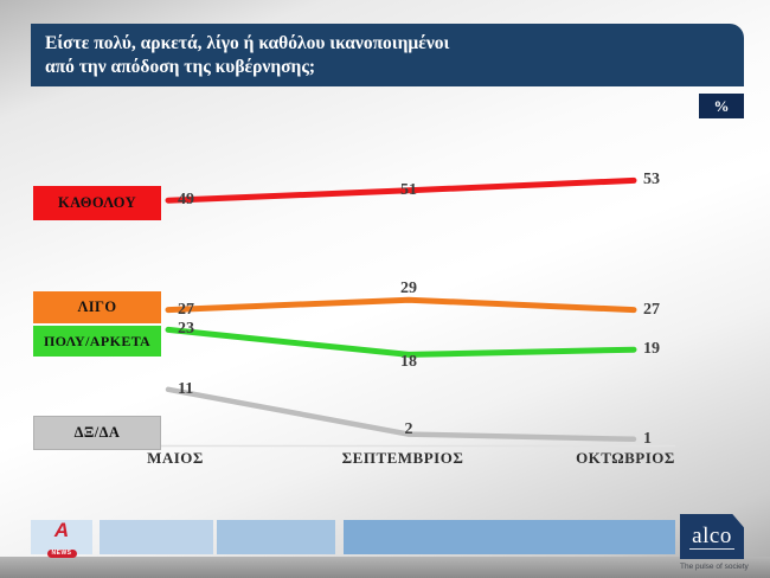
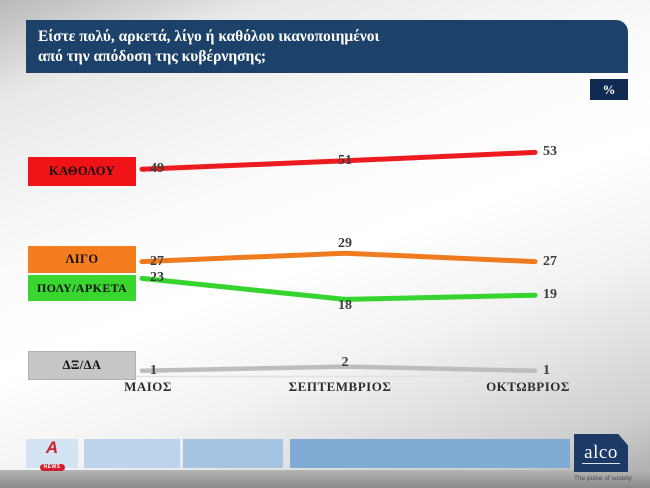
ΔΞ/ΔΑ/ΜΑΙΟΣ: 11 -> 1
